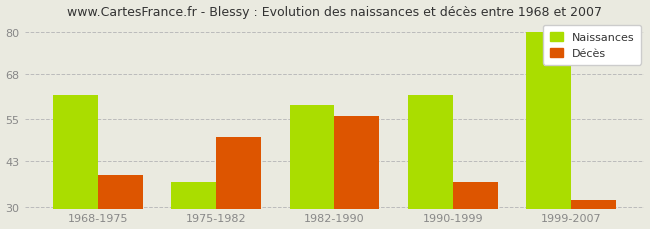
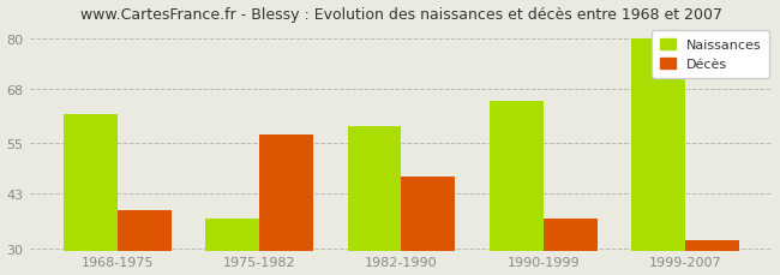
Décès/1975-1982: 50 -> 57
Décès/1982-1990: 56 -> 47
Naissances/1990-1999: 62 -> 65
